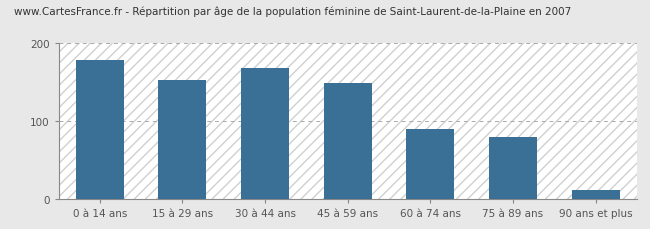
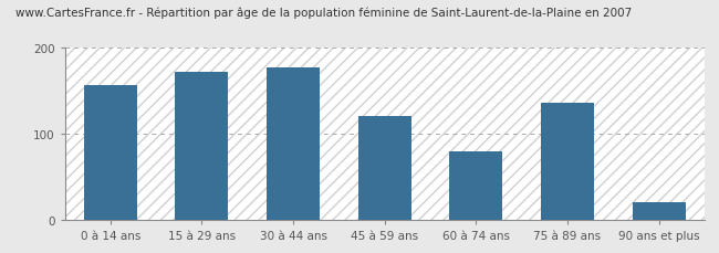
0 à 14 ans: 178 -> 156
15 à 29 ans: 152 -> 172
30 à 44 ans: 168 -> 176
45 à 59 ans: 148 -> 120
60 à 74 ans: 90 -> 80
75 à 89 ans: 80 -> 136
90 ans et plus: 12 -> 20
